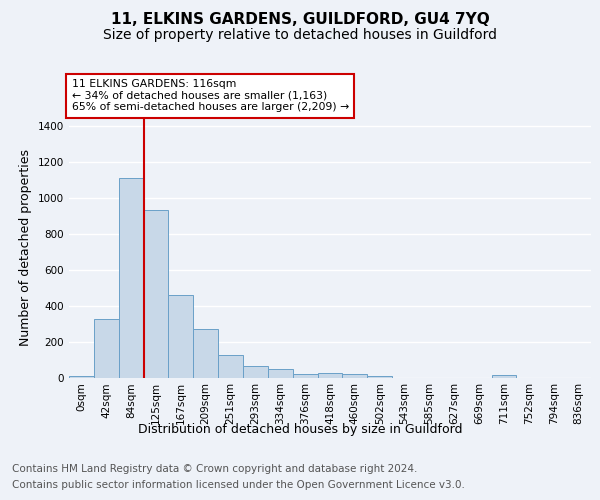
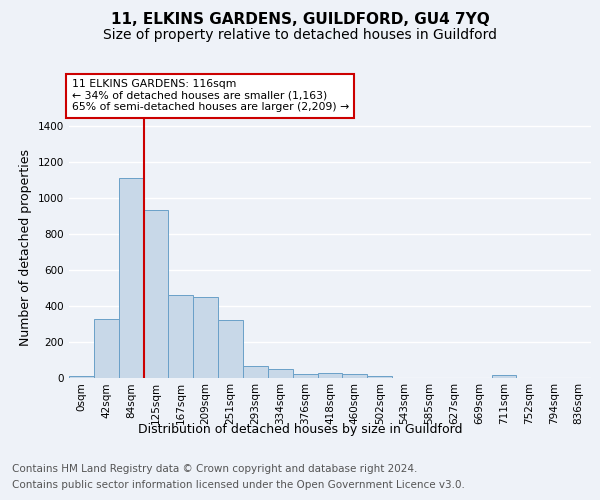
209sqm: 270 -> 450
251sqm: 120 -> 320
